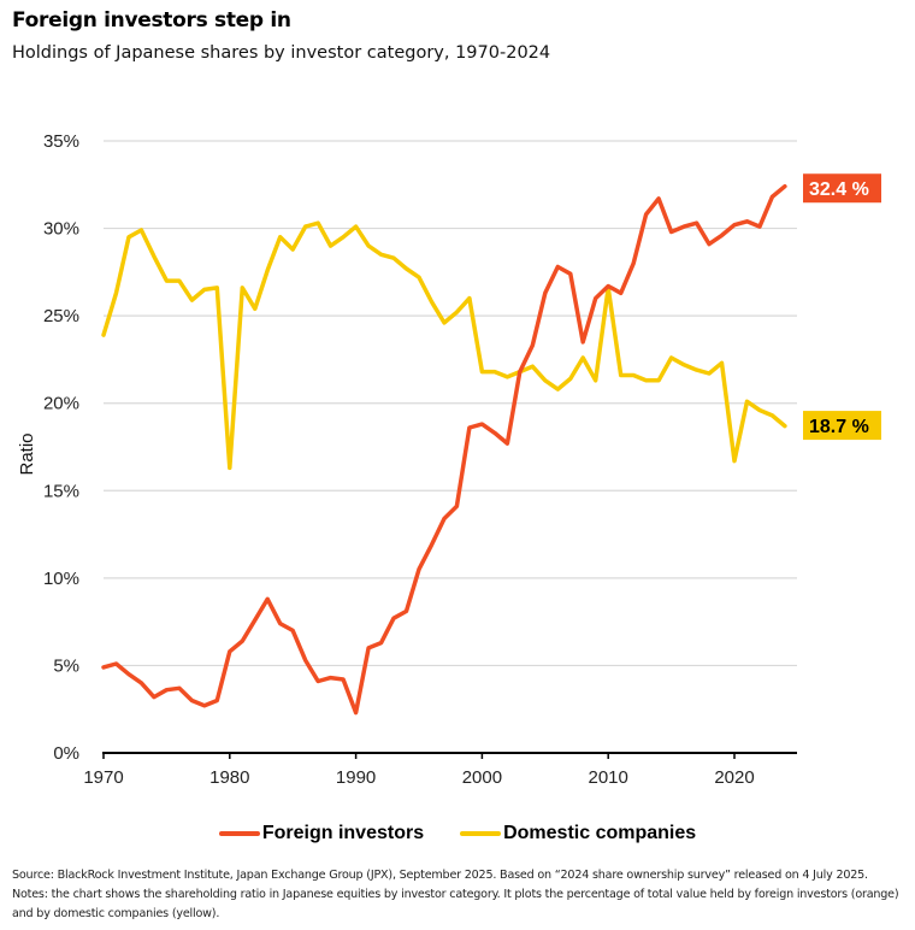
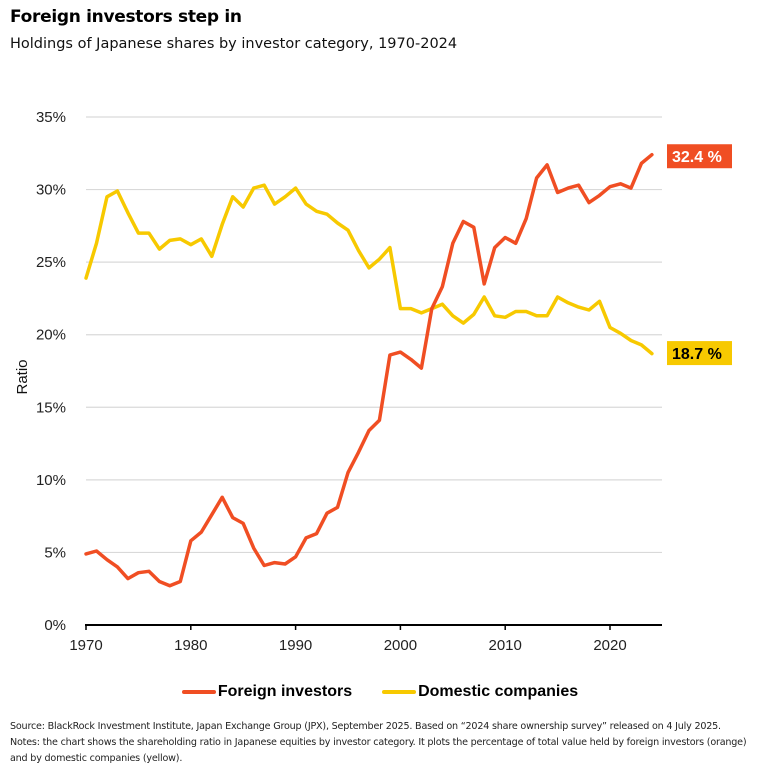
Domestic companies/1980: 16.3% -> 26.2%
Foreign investors/1990: 2.3% -> 4.7%
Domestic companies/2010: 26.6% -> 21.2%
Domestic companies/2020: 16.7% -> 20.5%
